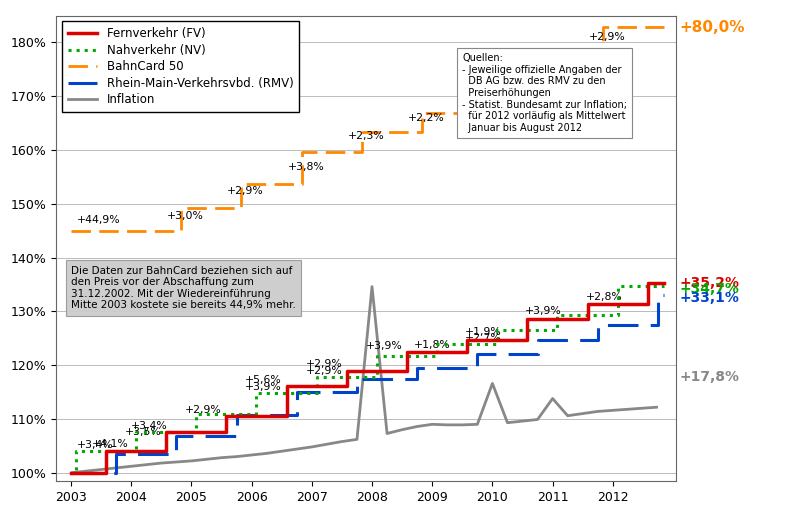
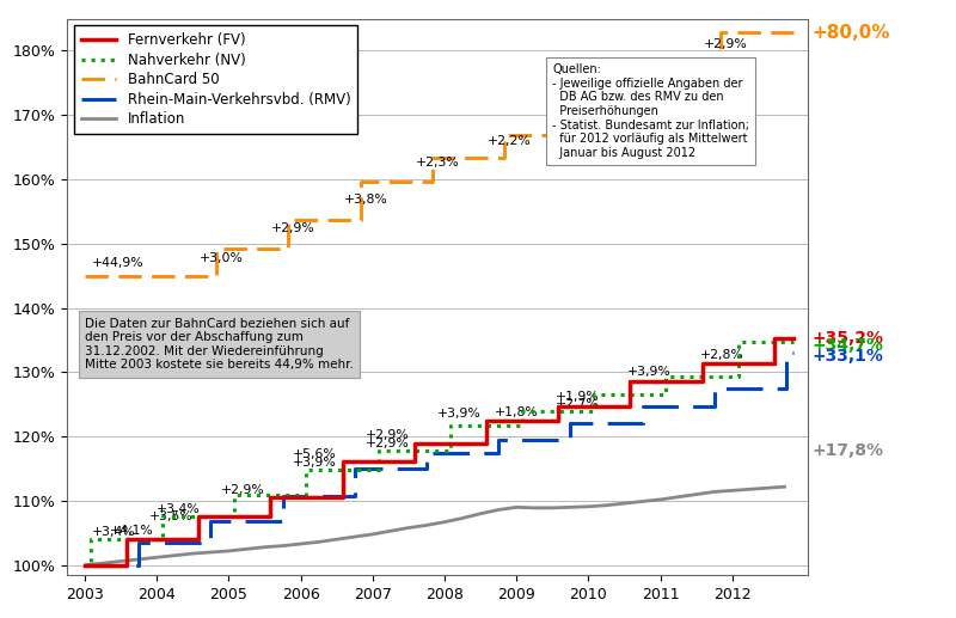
Inflation/2008: 134.6% -> 106.7%
Inflation/2010: 116.6% -> 109.1%
Inflation/2011: 113.8% -> 110.2%
